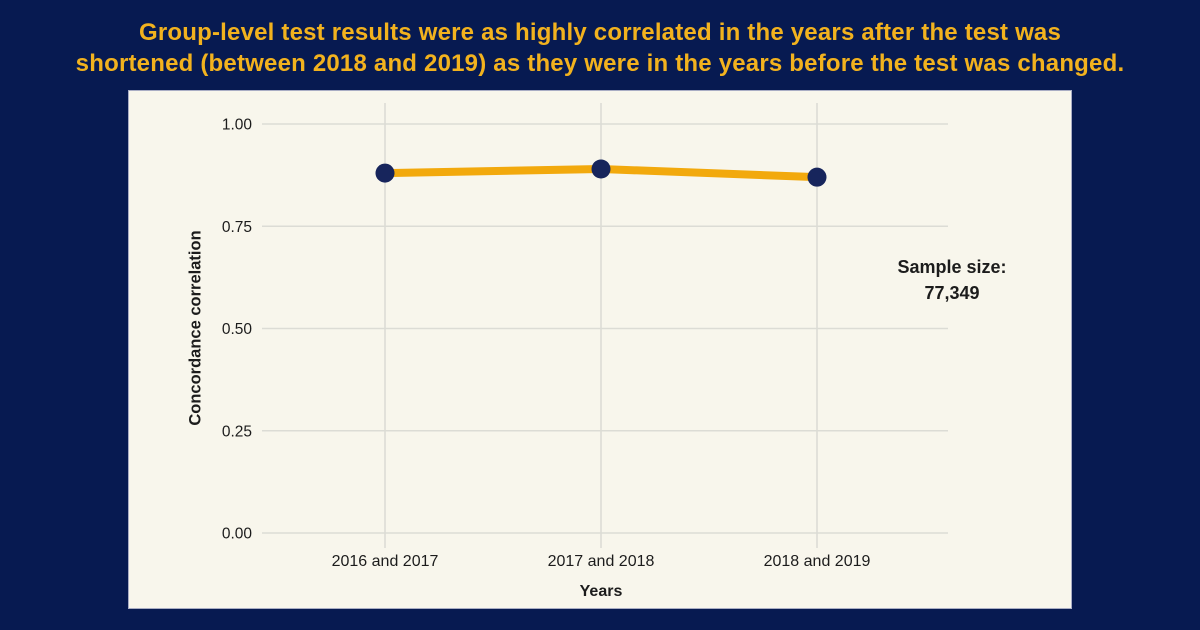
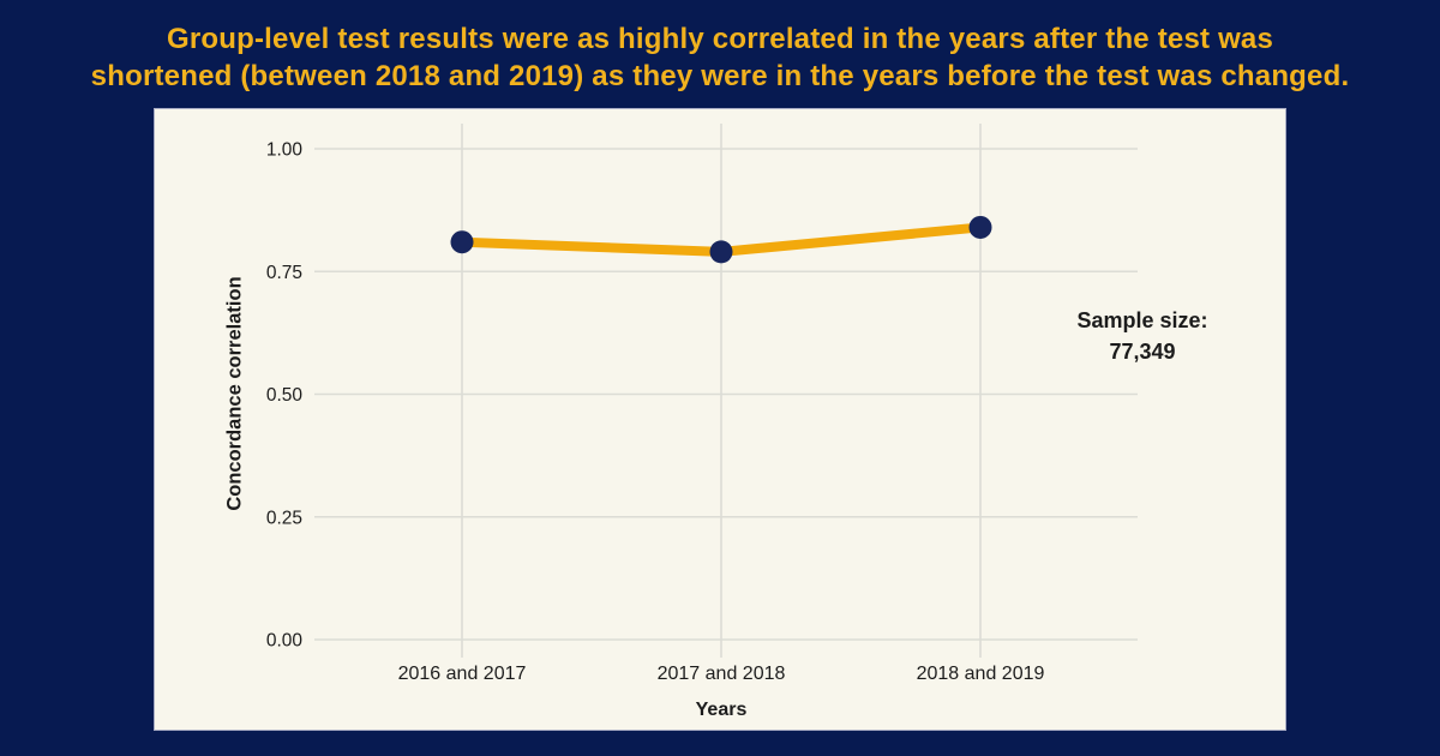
2016 and 2017: 0.88 -> 0.81
2017 and 2018: 0.89 -> 0.79
2018 and 2019: 0.87 -> 0.84
